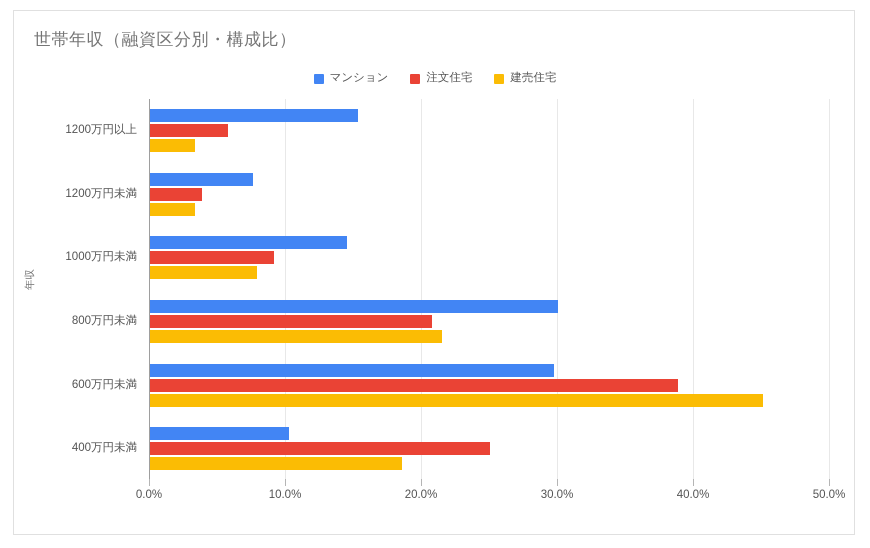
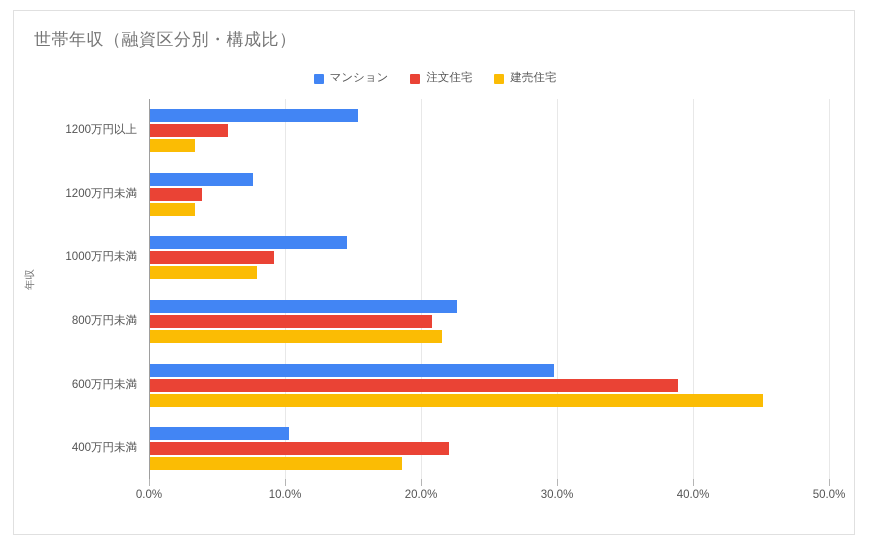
マンション/800万円未満: 30.0% -> 22.6%
注文住宅/400万円未満: 25.0% -> 22.0%
